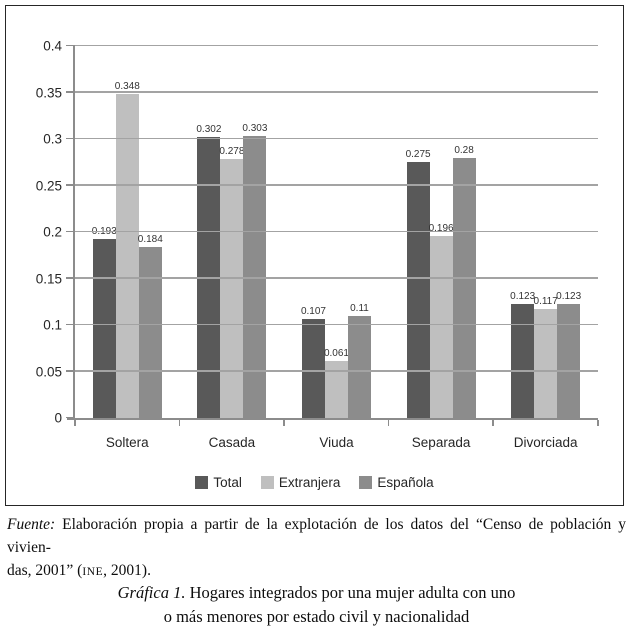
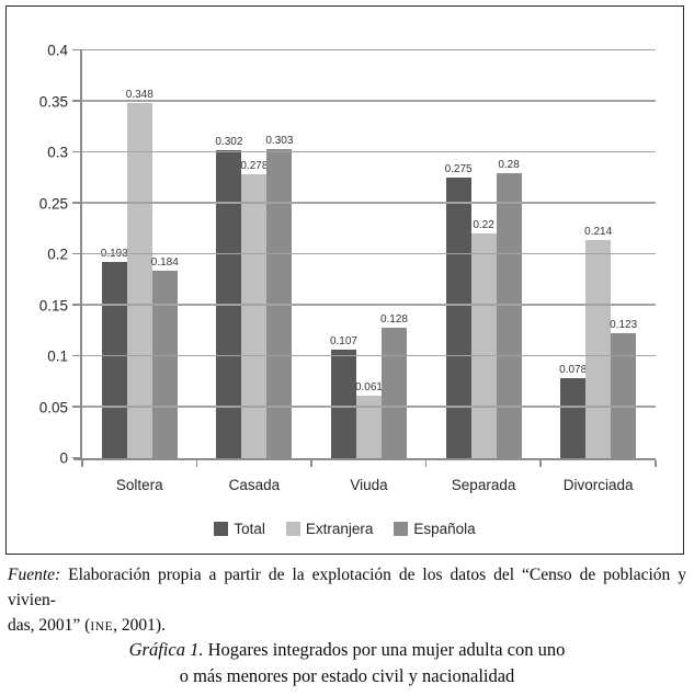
Española/Viuda: 0.11 -> 0.128
Extranjera/Separada: 0.196 -> 0.22
Total/Divorciada: 0.123 -> 0.078
Extranjera/Divorciada: 0.117 -> 0.214
